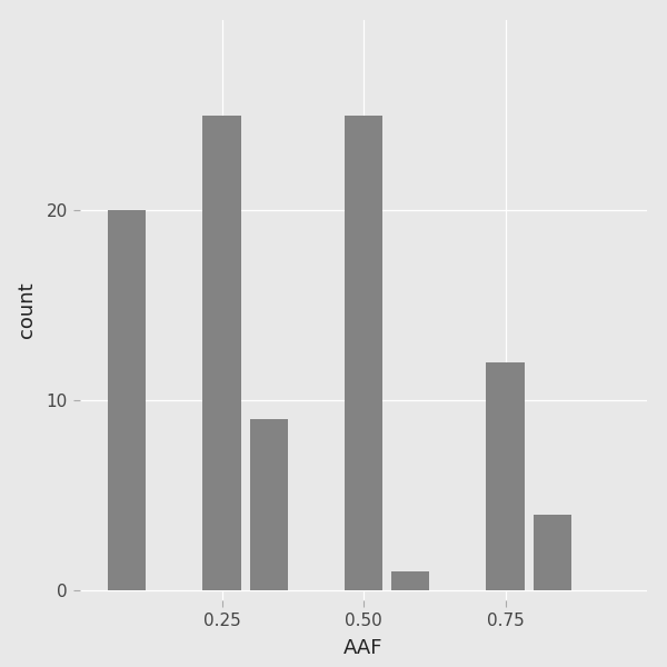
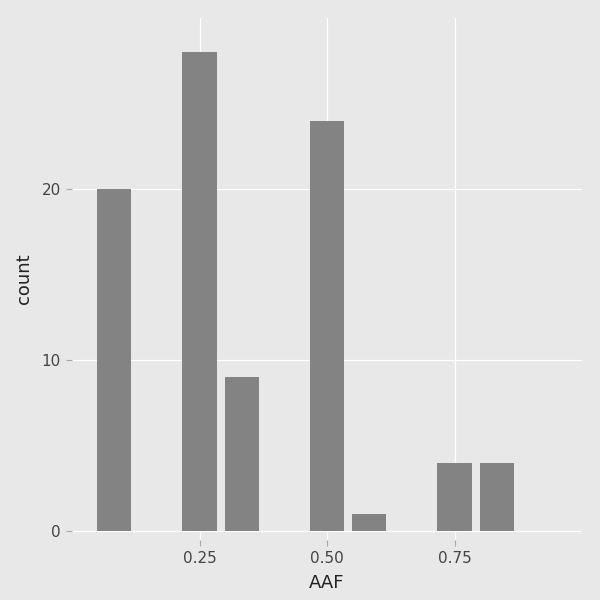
0.25: 25 -> 28
0.50: 25 -> 24
0.75: 12 -> 4
